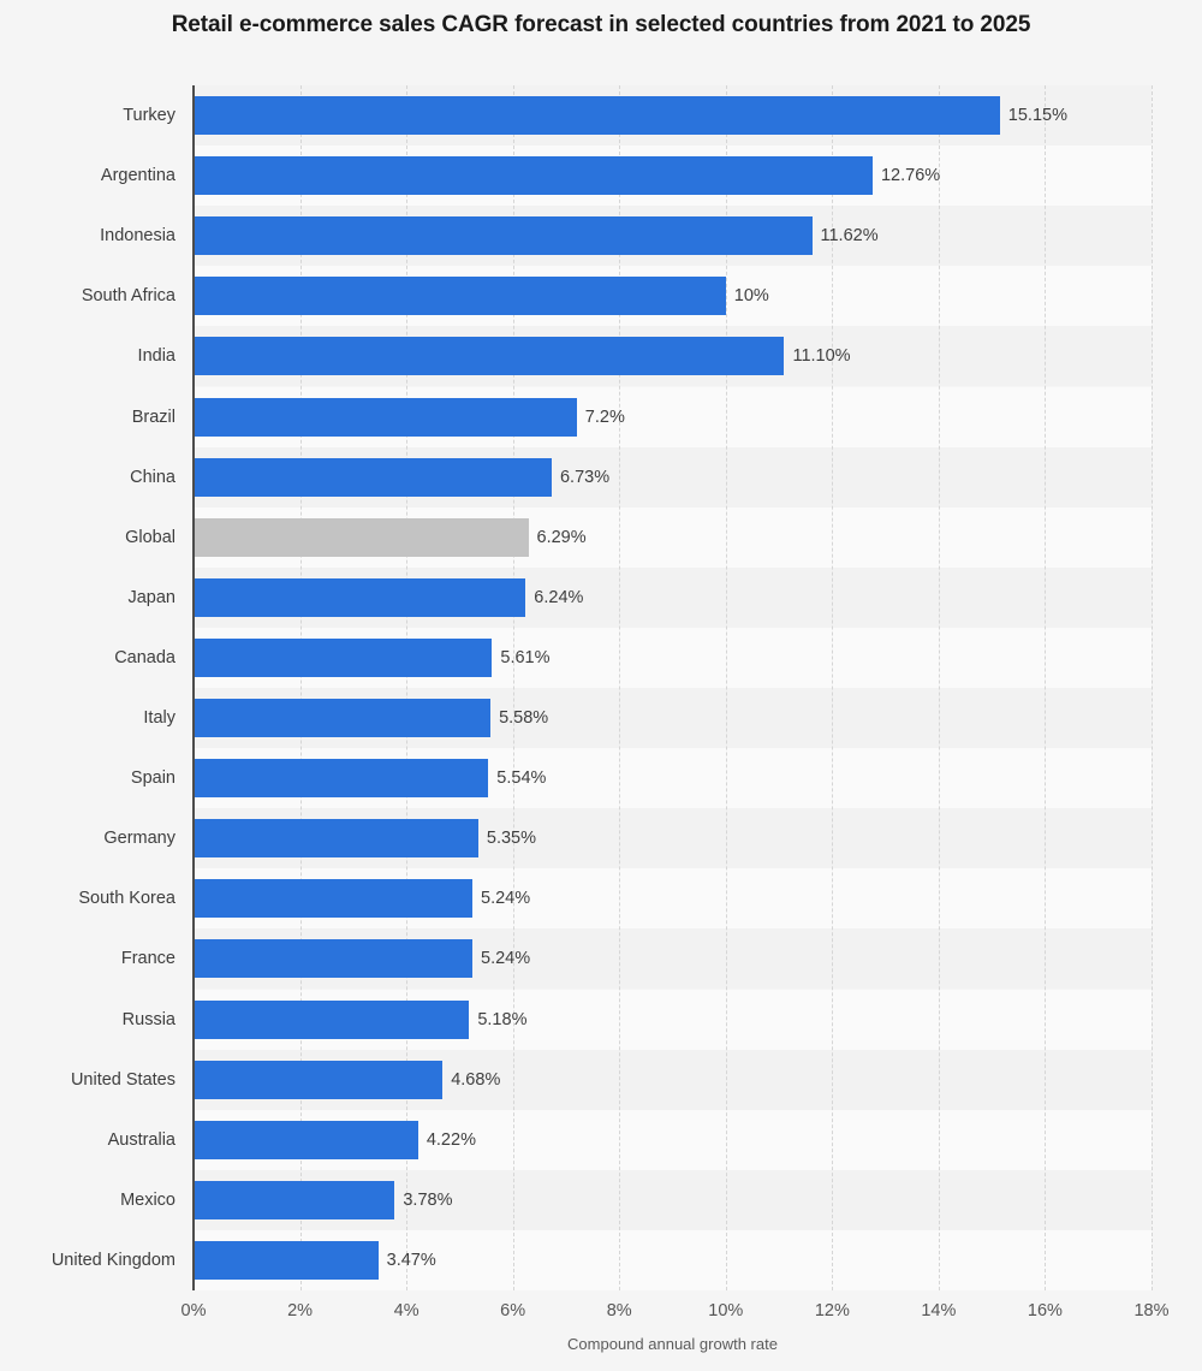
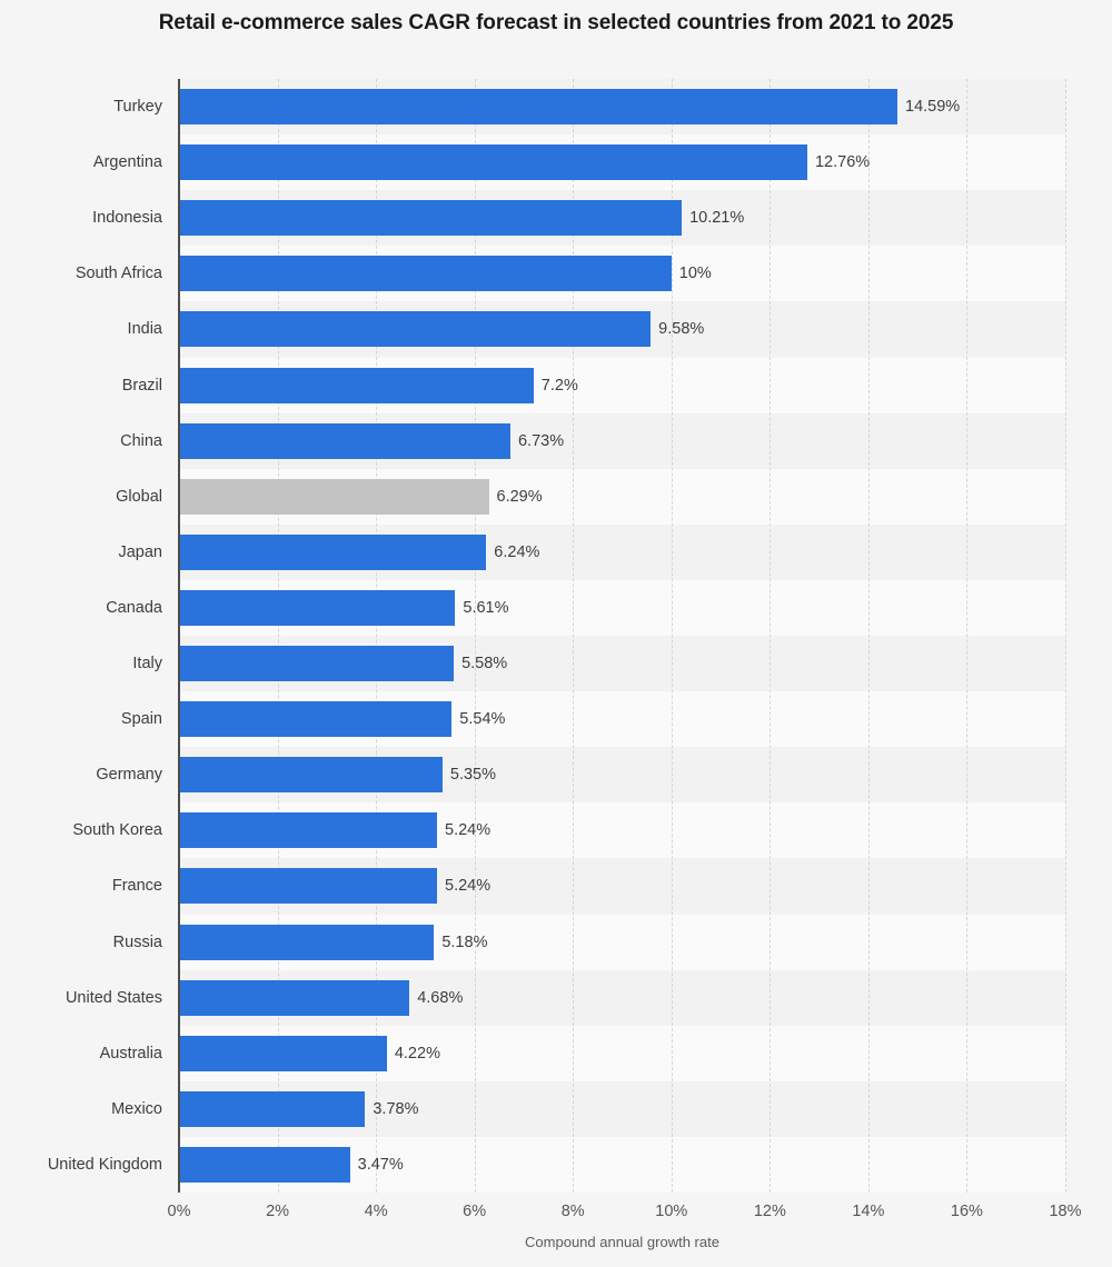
Turkey: 15.15% -> 14.59%
Indonesia: 11.62% -> 10.21%
India: 11.10% -> 9.58%
